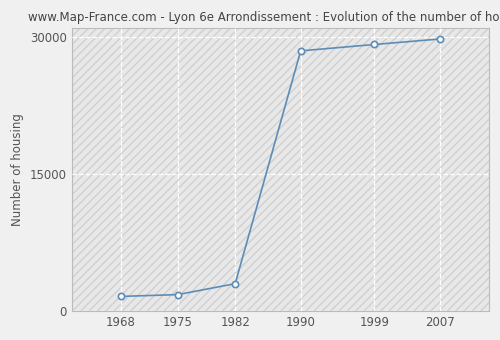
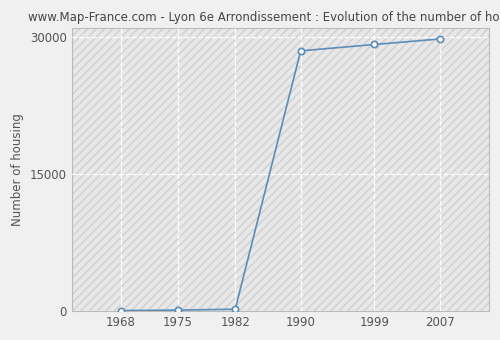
1968: 1600 -> 0
1975: 1800 -> 100
1982: 3000 -> 200
